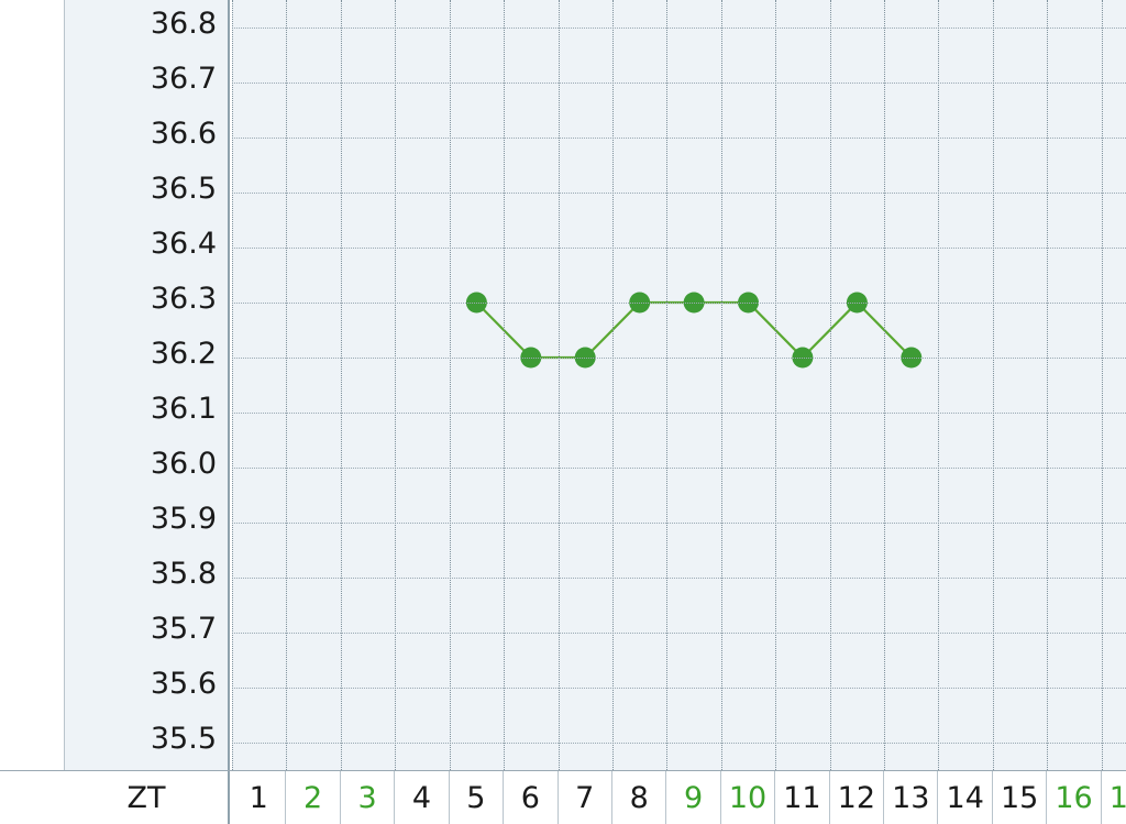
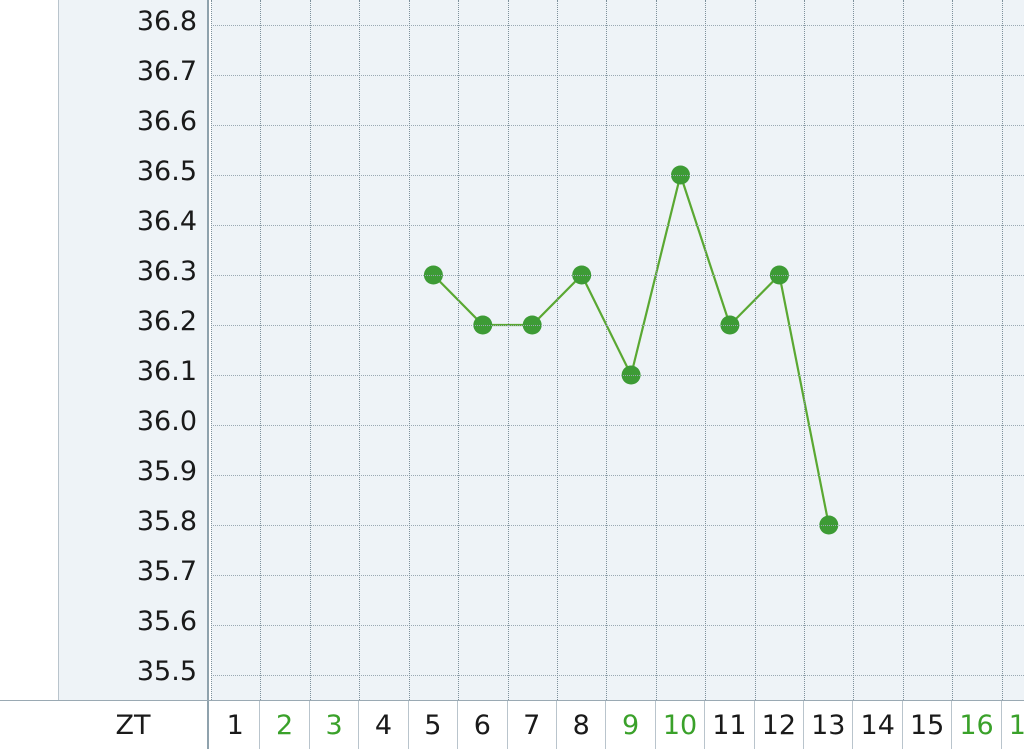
9: 36.3 -> 36.1
10: 36.3 -> 36.5
13: 36.2 -> 35.8
